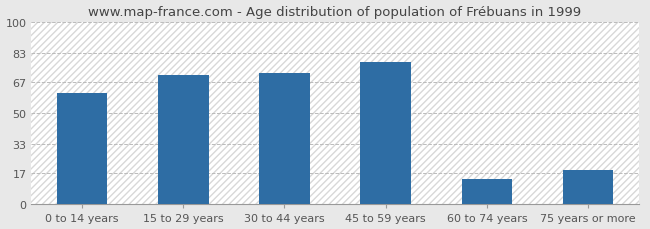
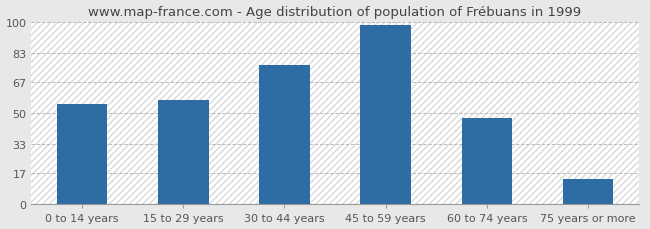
0 to 14 years: 61 -> 55
15 to 29 years: 71 -> 57
30 to 44 years: 72 -> 76
45 to 59 years: 78 -> 98
60 to 74 years: 14 -> 47
75 years or more: 19 -> 14
